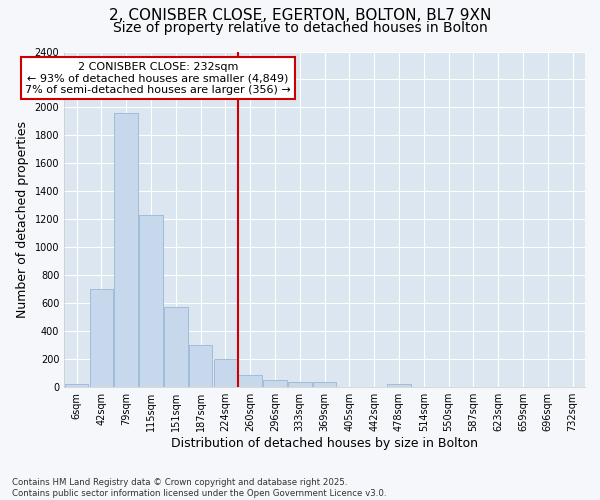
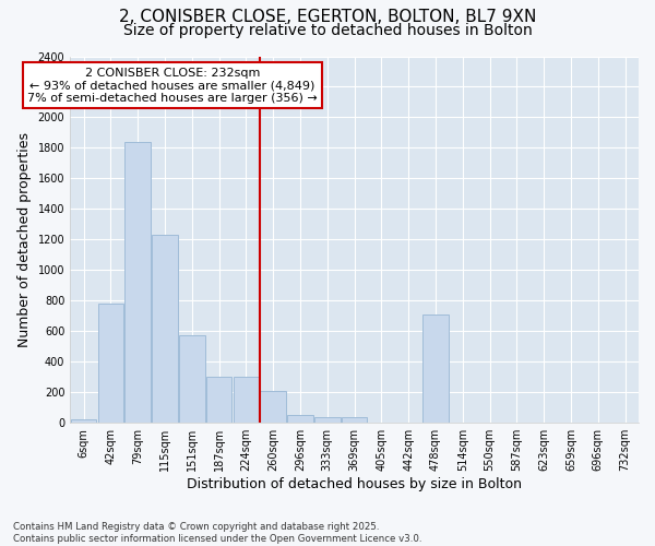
42sqm: 700 -> 780
79sqm: 1960 -> 1840
224sqm: 200 -> 300
260sqm: 80 -> 210
478sqm: 20 -> 710
